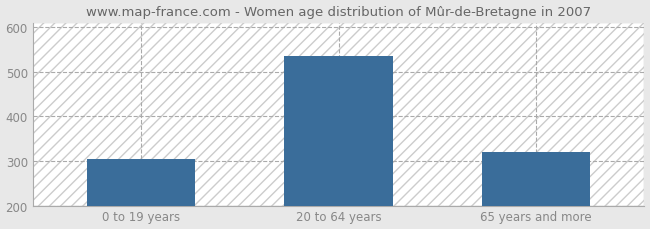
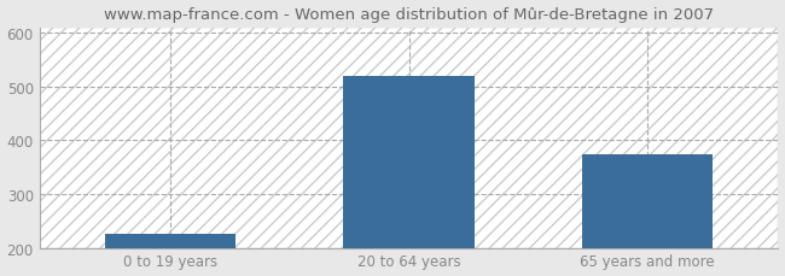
0 to 19 years: 305 -> 225
20 to 64 years: 535 -> 519
65 years and more: 320 -> 375
